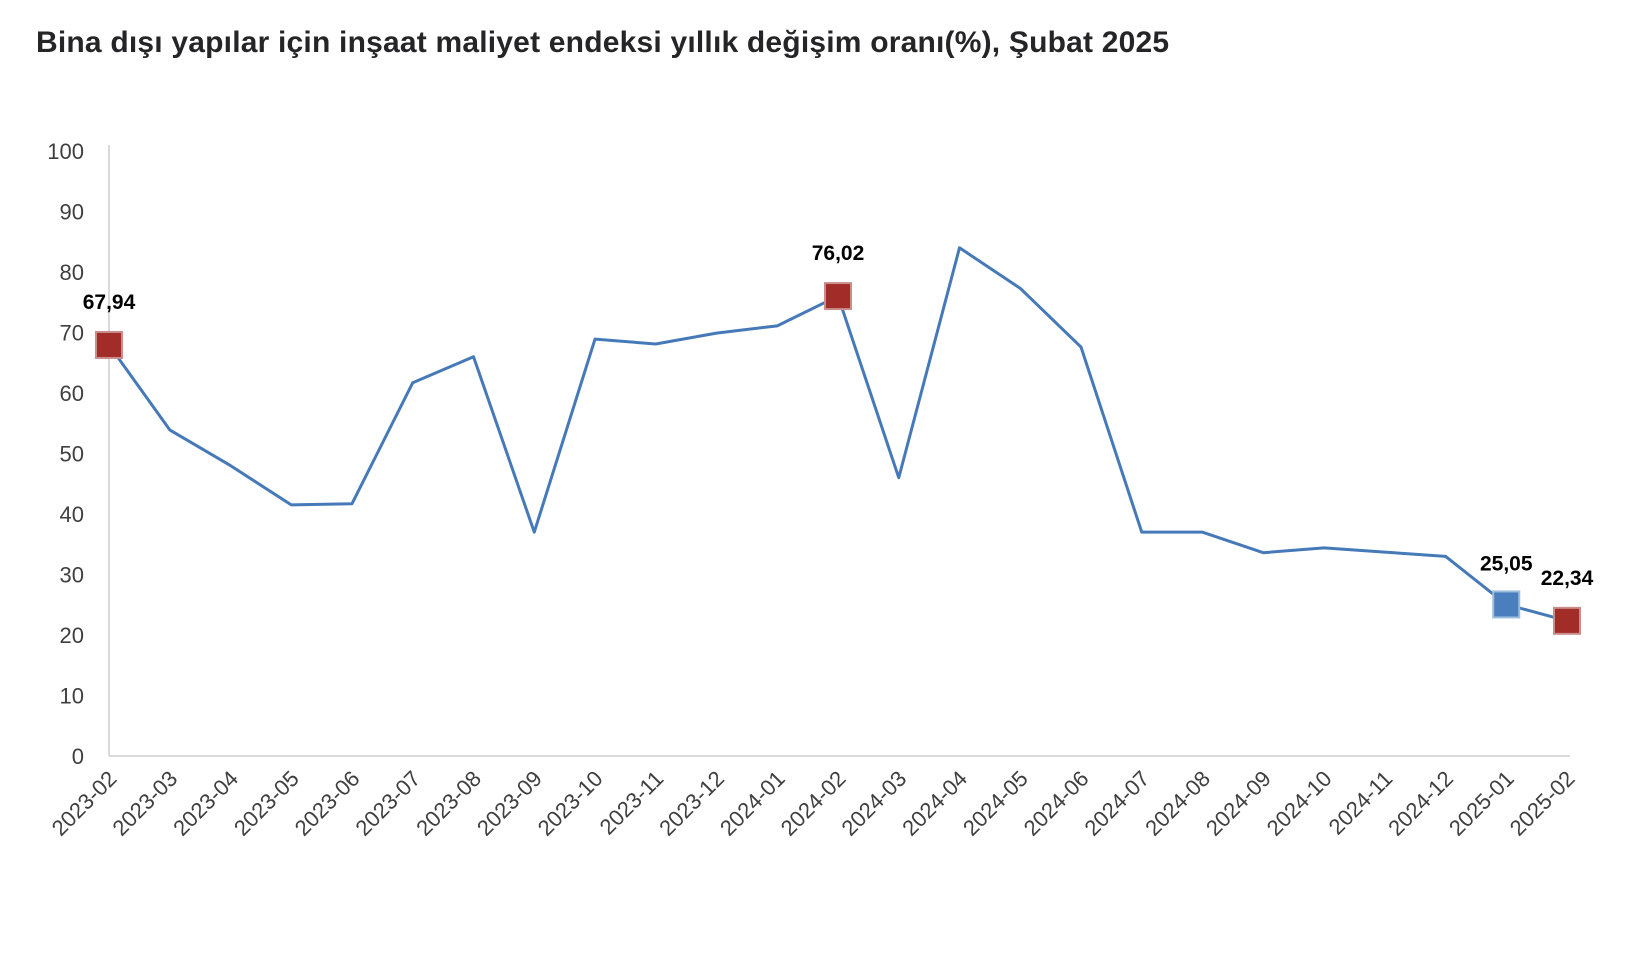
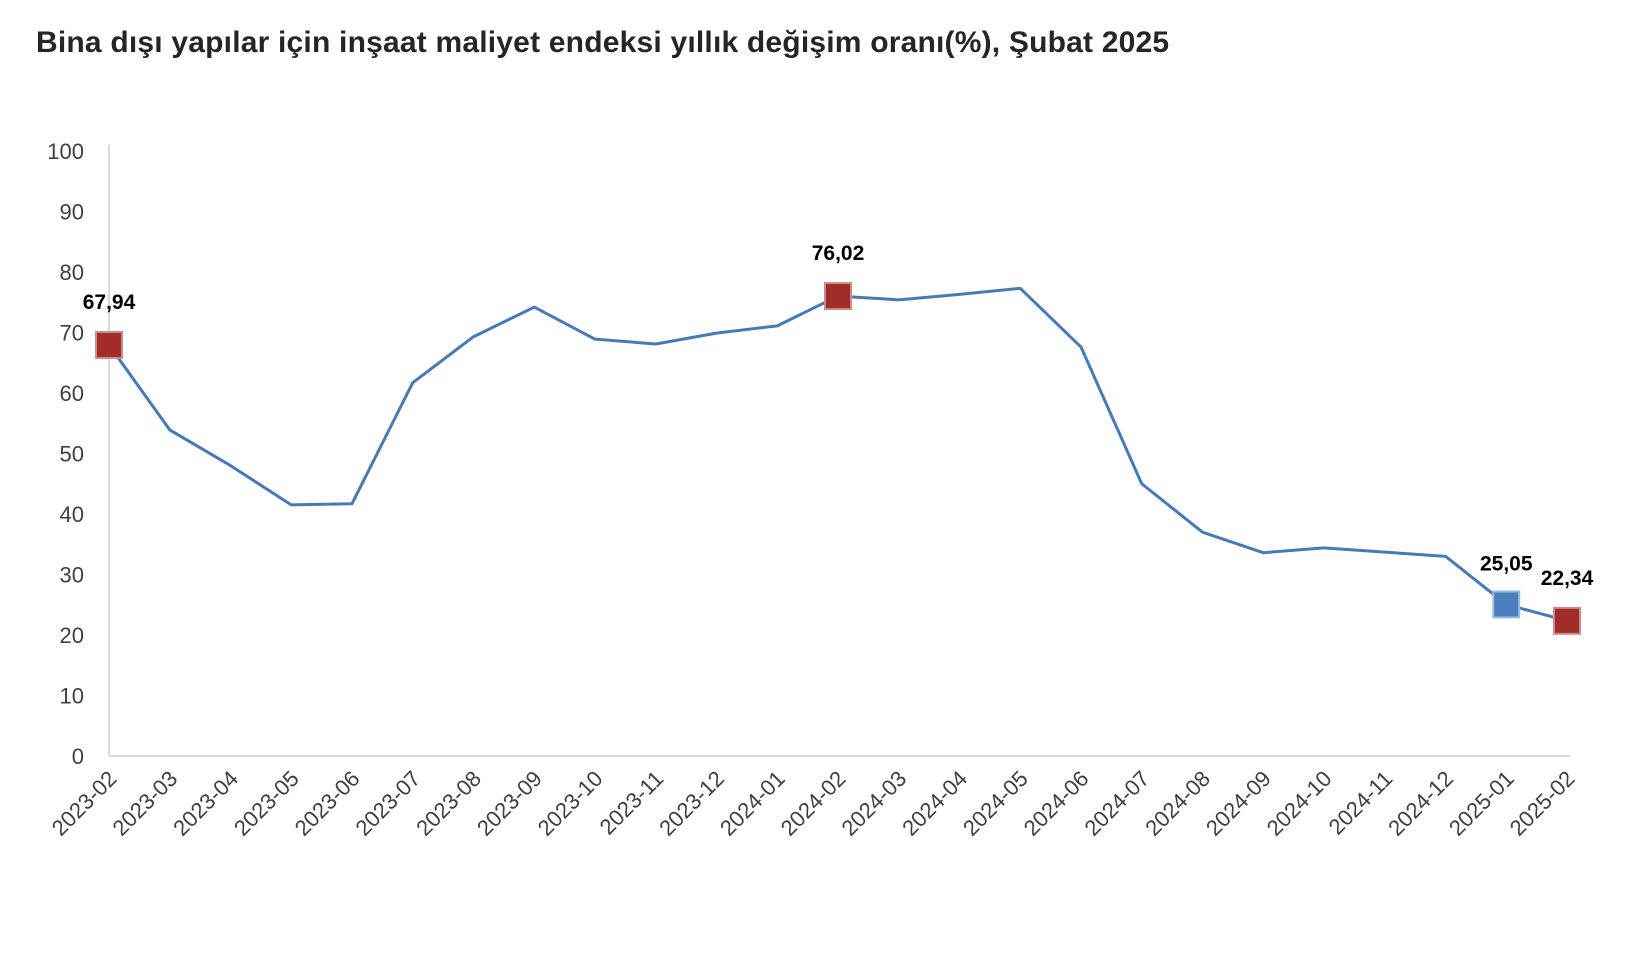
2023-08: 66 -> 69
2023-09: 37 -> 74
2024-03: 46 -> 75
2024-04: 84 -> 76
2024-07: 37 -> 45
